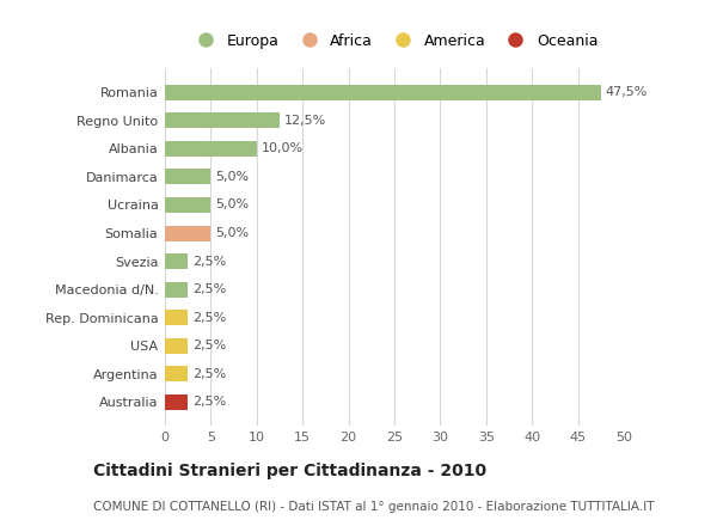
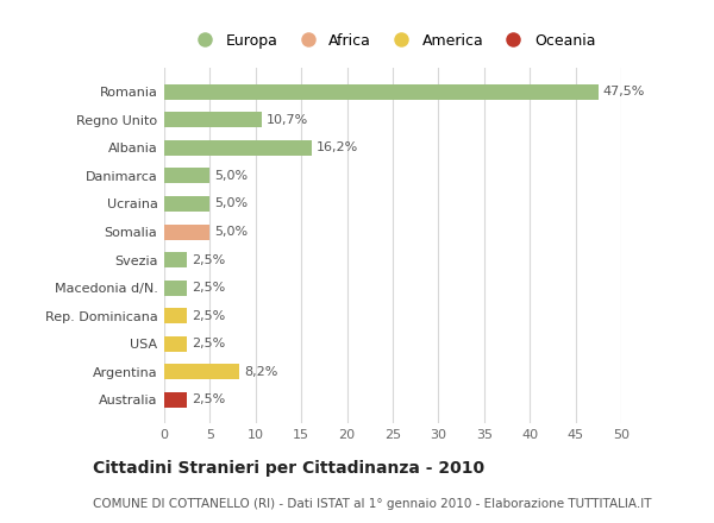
Regno Unito: 12,5% -> 10,7%
Albania: 10,0% -> 16,2%
Argentina: 2,5% -> 8,2%
